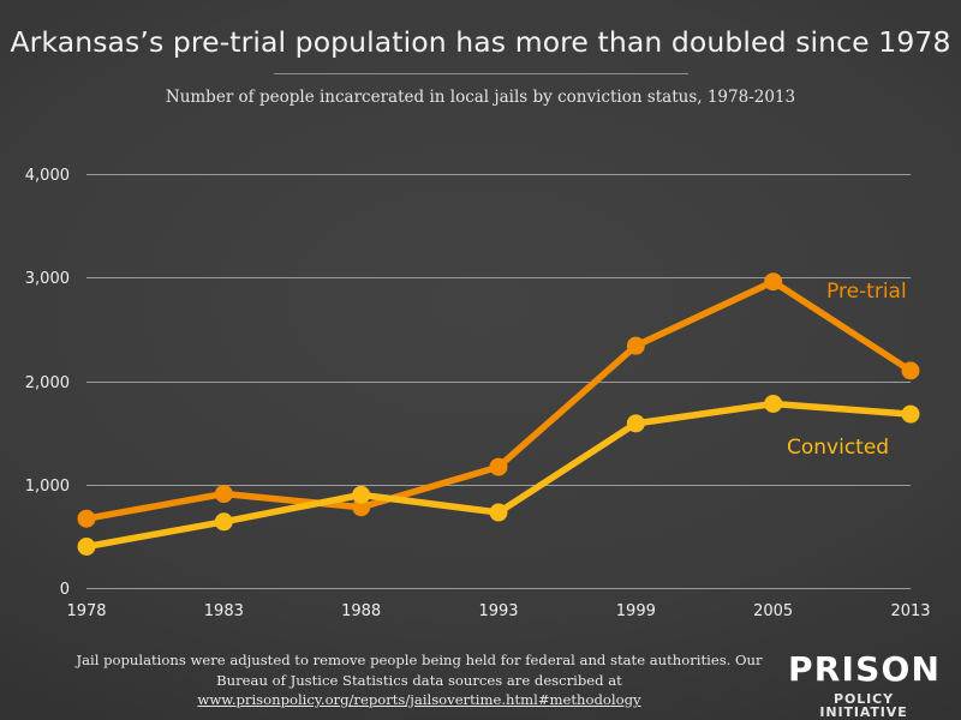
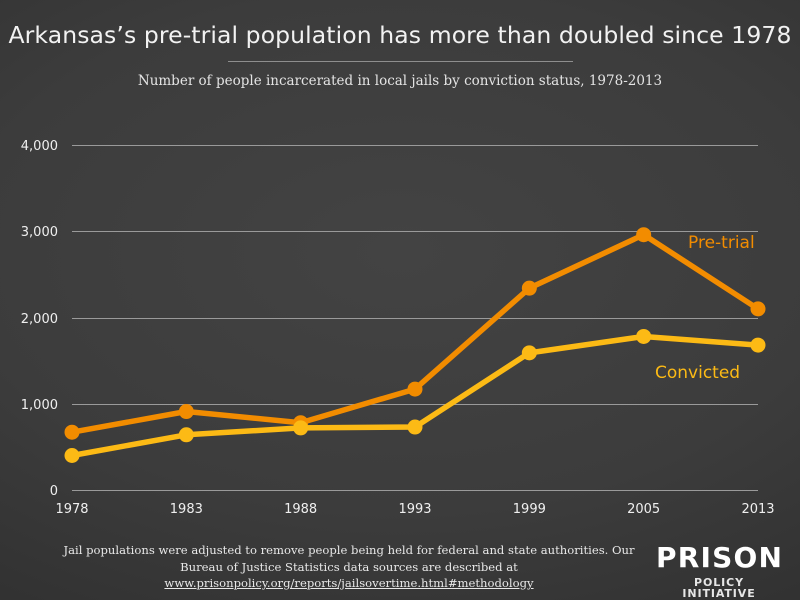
Convicted/1988: 900 -> 700
